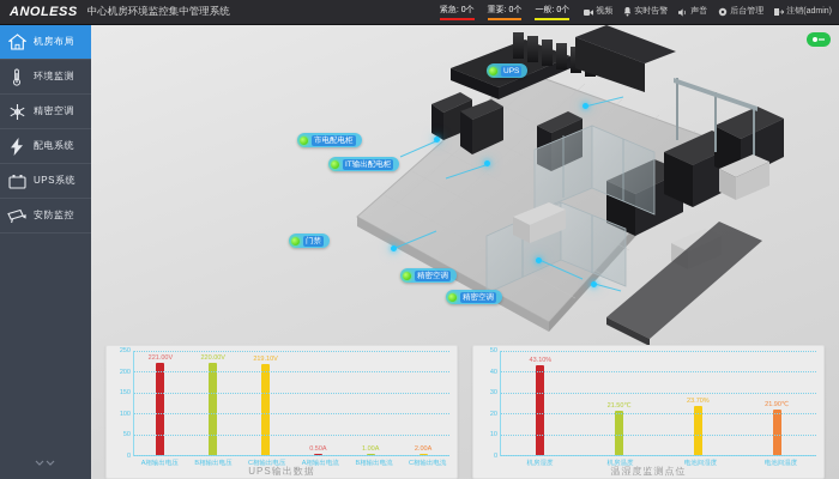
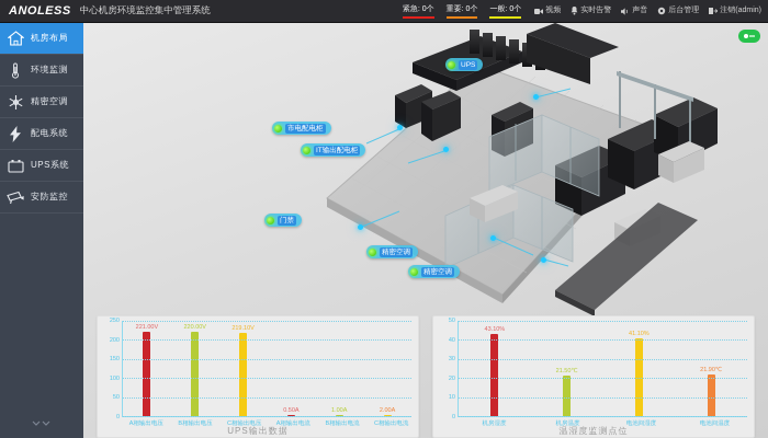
温湿度监测点位/电池间湿度: 23.70% -> 41.10%
